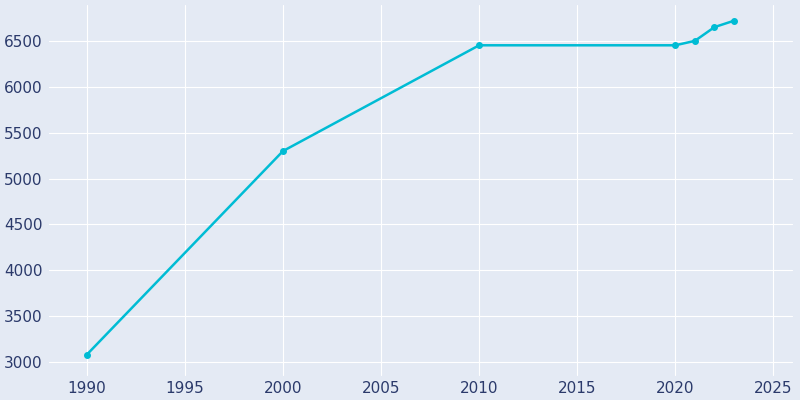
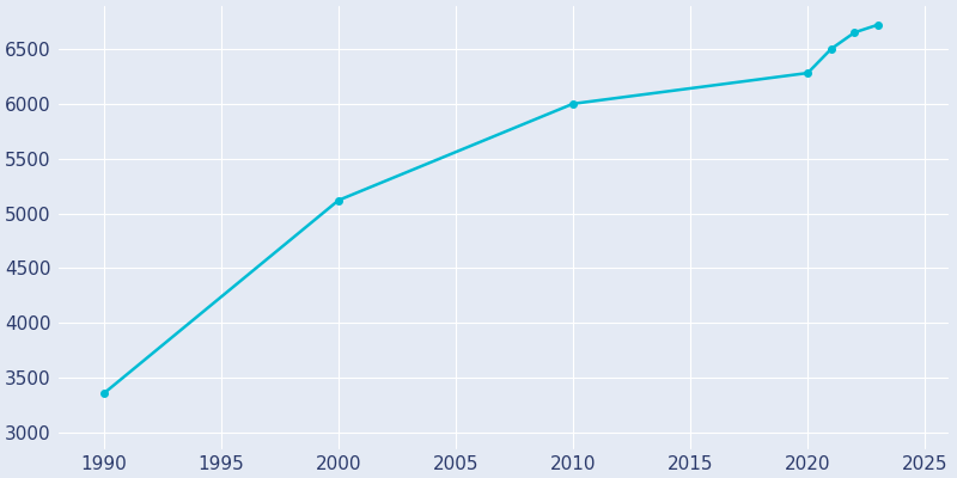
1990: 3080 -> 3360
2000: 5300 -> 5120
2010: 6450 -> 6000
2020: 6450 -> 6280
